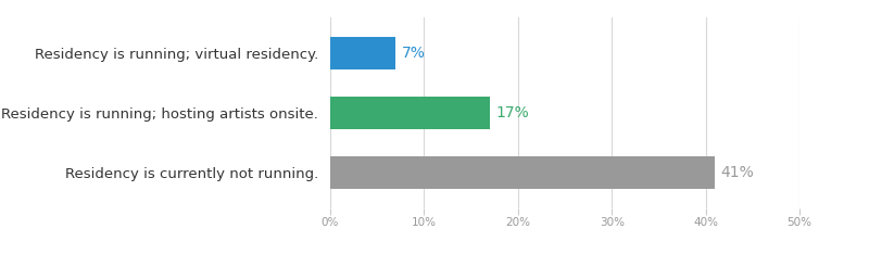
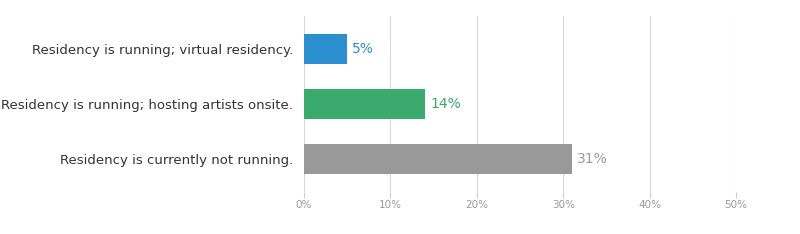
Residency is running; virtual residency.: 7% -> 5%
Residency is running; hosting artists onsite.: 17% -> 14%
Residency is currently not running.: 41% -> 31%
